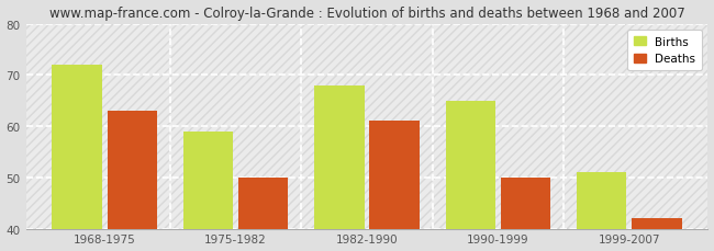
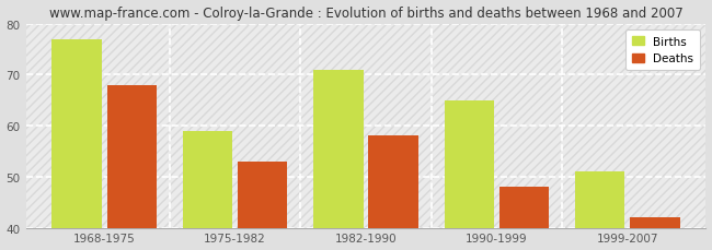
Births/1968-1975: 72 -> 77
Deaths/1968-1975: 63 -> 68
Deaths/1975-1982: 50 -> 53
Births/1982-1990: 68 -> 71
Deaths/1982-1990: 61 -> 58
Deaths/1990-1999: 50 -> 48
